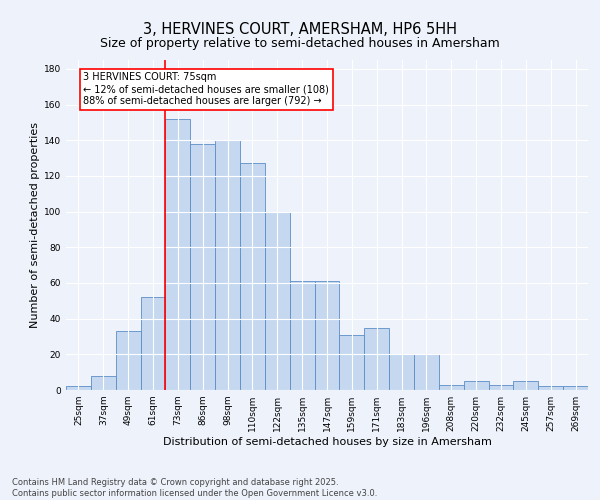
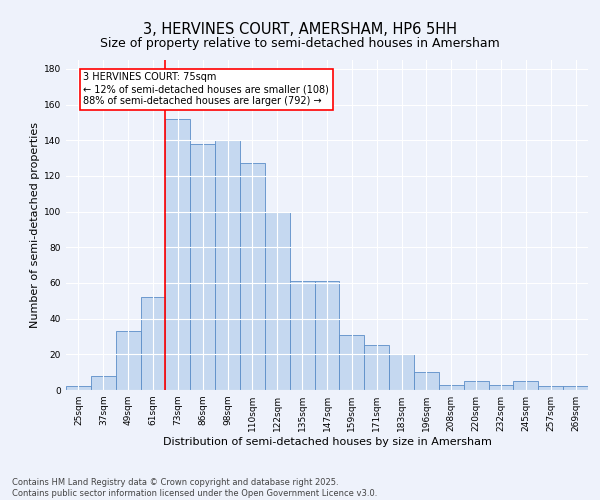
171sqm: 35 -> 25
196sqm: 20 -> 10
